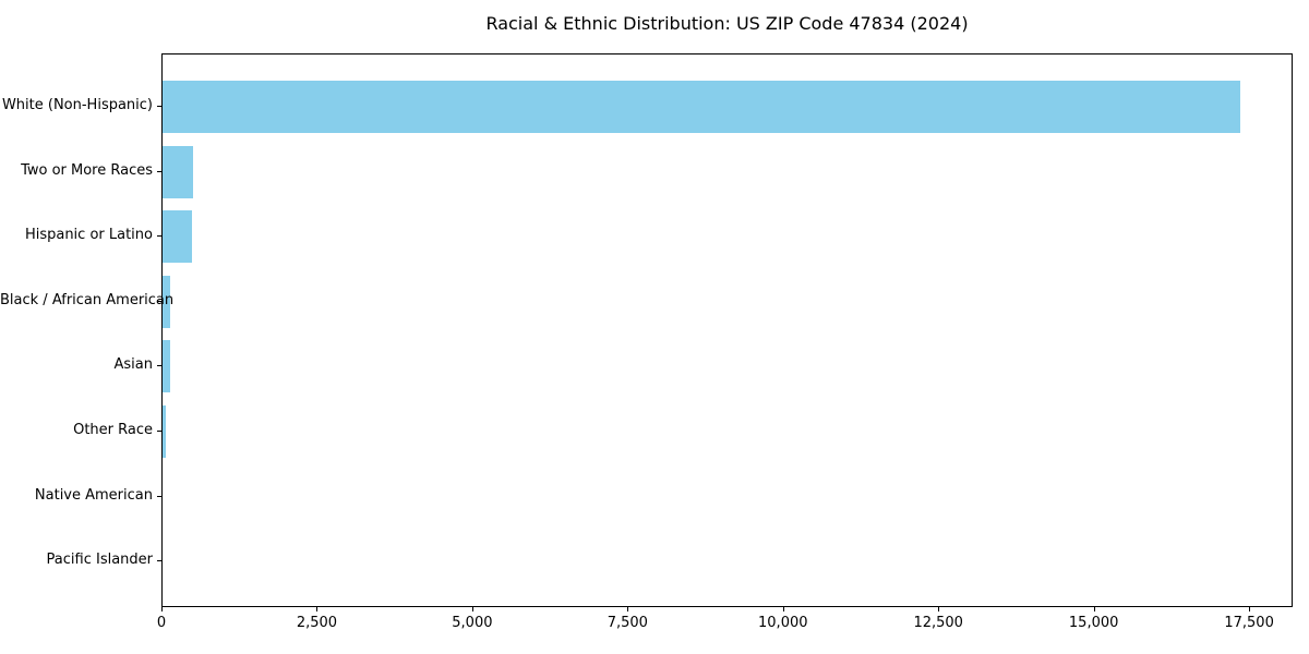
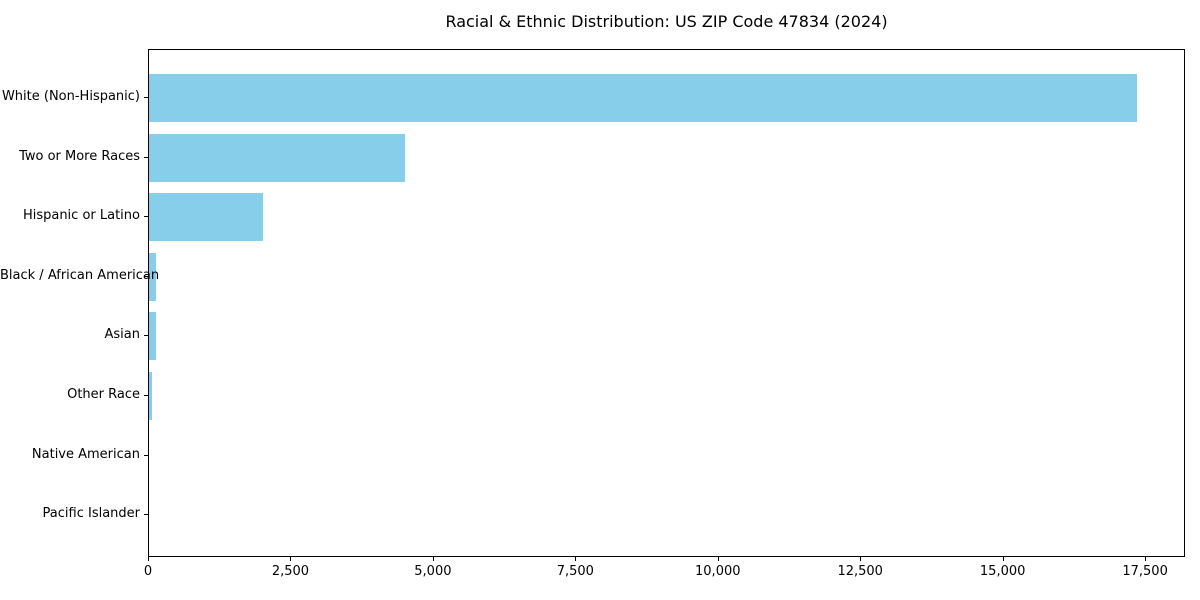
Two or More Races: 500 -> 4500
Hispanic or Latino: 500 -> 2000
